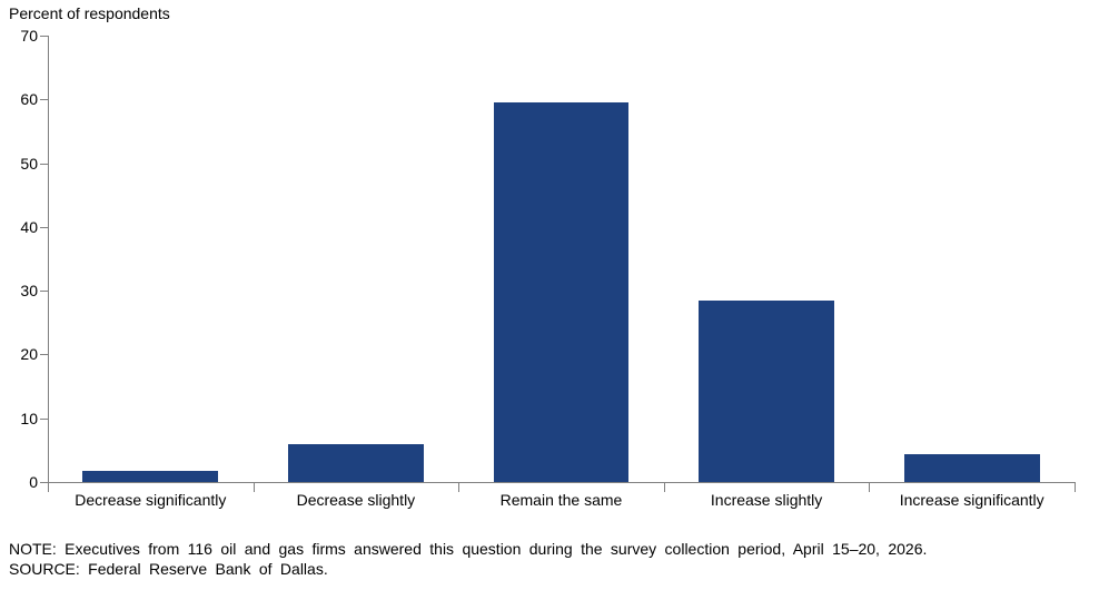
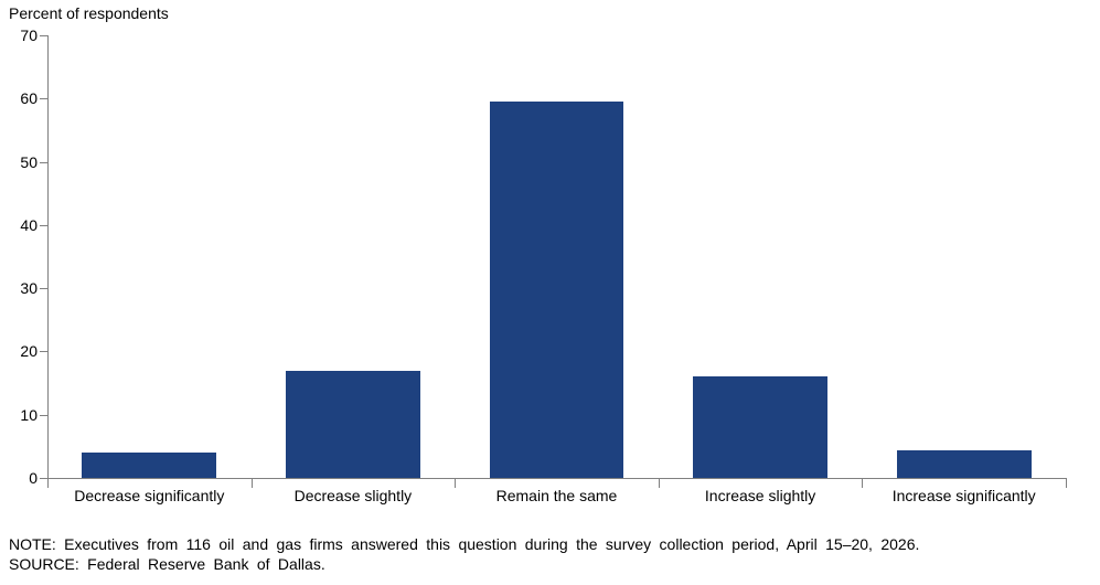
Decrease significantly: 2 -> 4
Decrease slightly: 6 -> 17
Increase slightly: 28 -> 16
